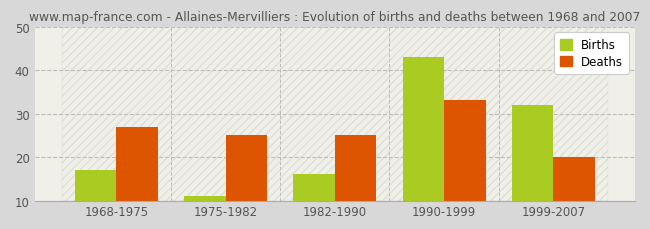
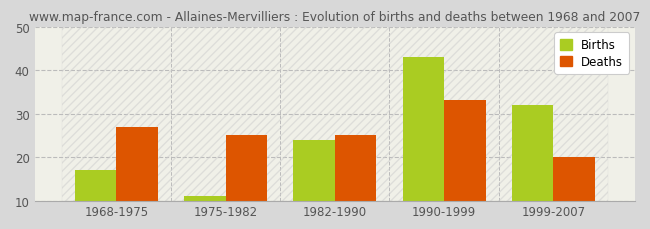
Births/1982-1990: 16 -> 24
